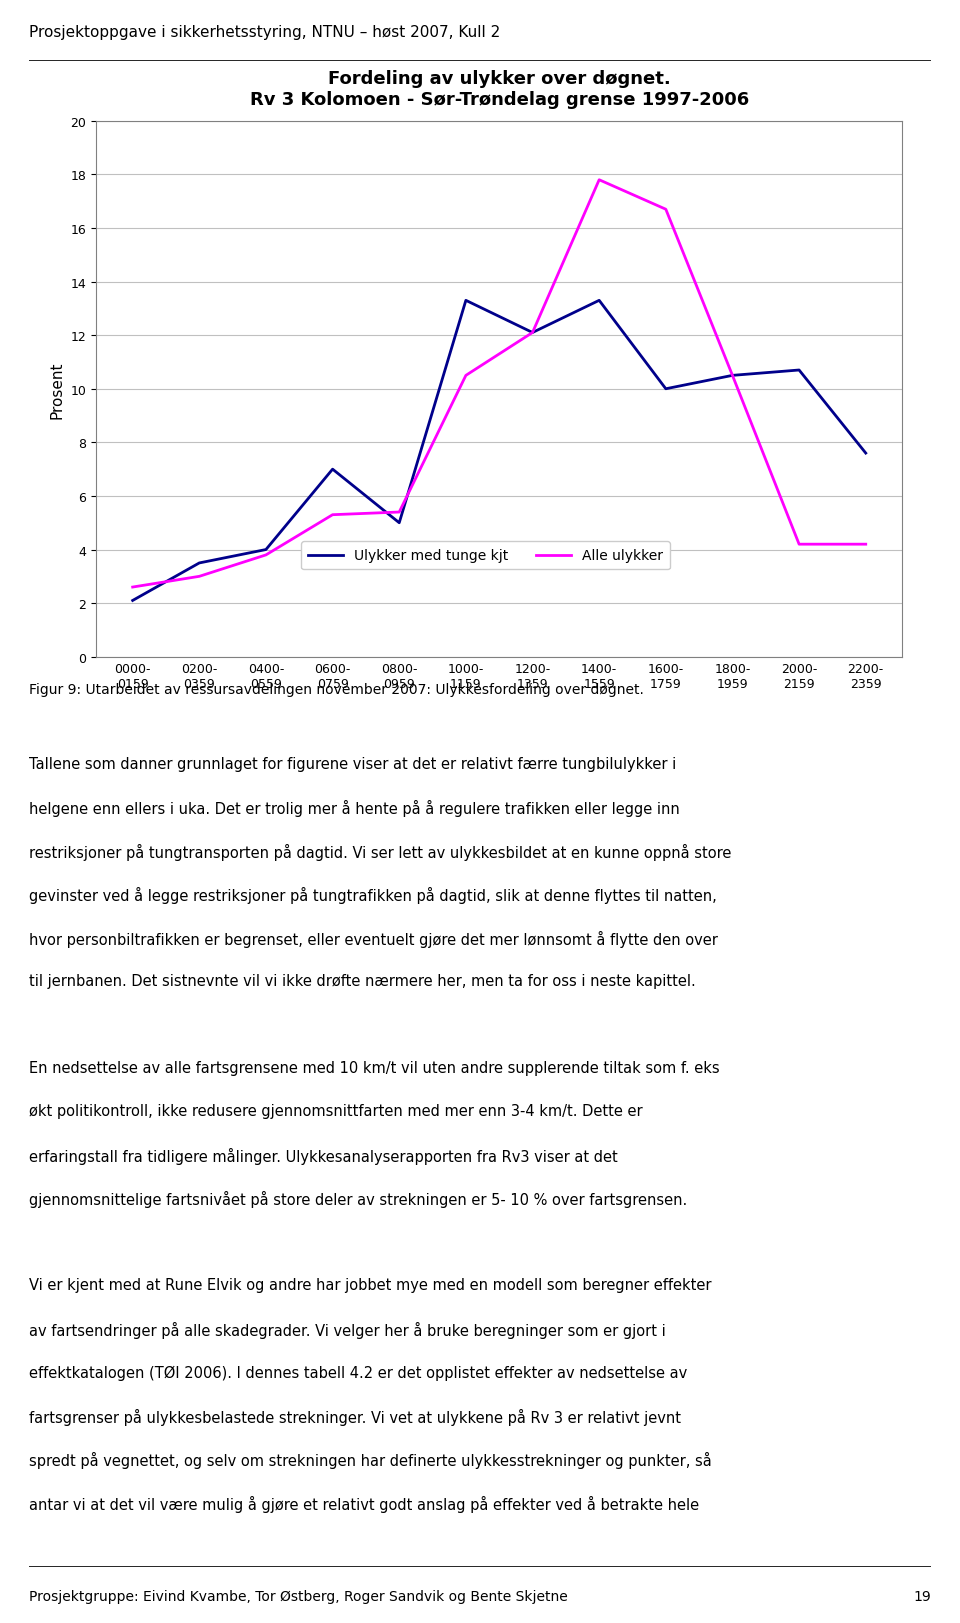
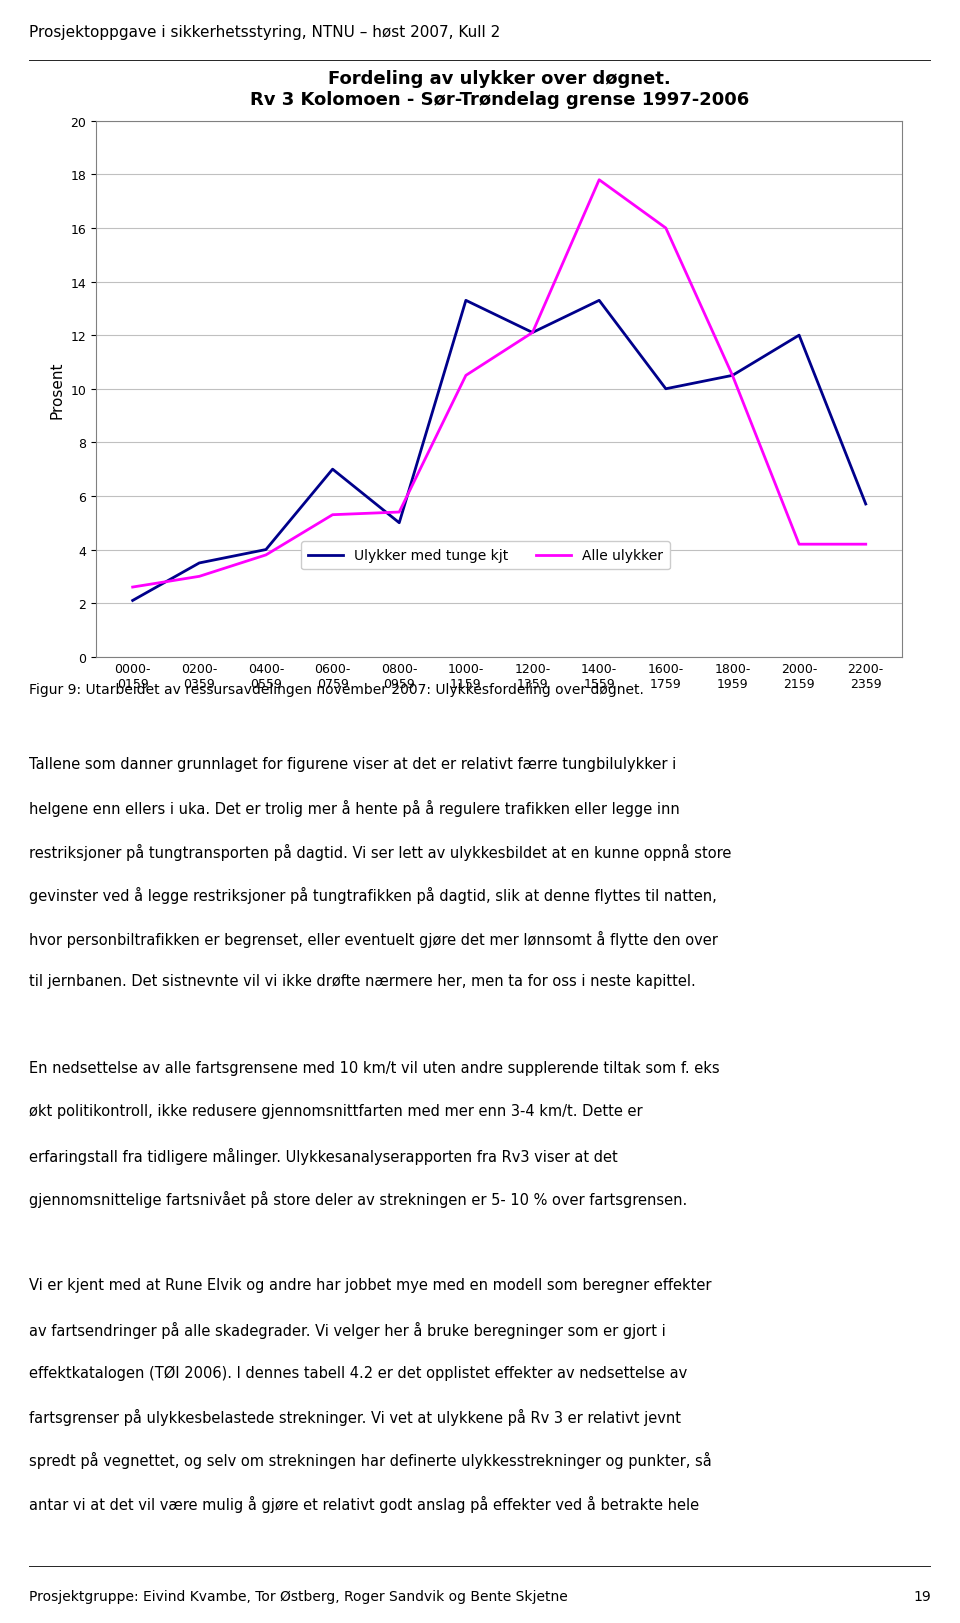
Alle ulykker/1600- 1759: 16.7 -> 16.0
Ulykker med tunge kjt/2000- 2159: 10.7 -> 12.0
Ulykker med tunge kjt/2200- 2359: 7.6 -> 5.7
